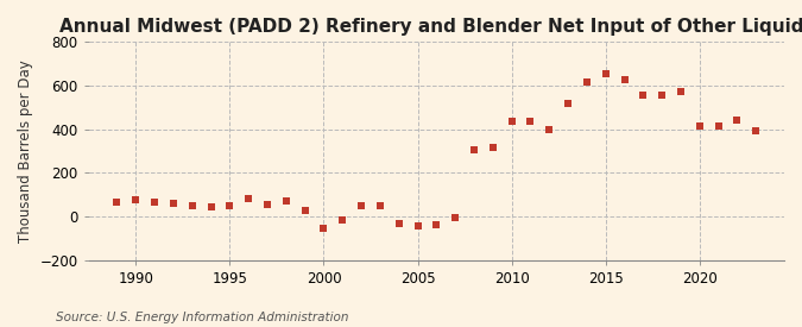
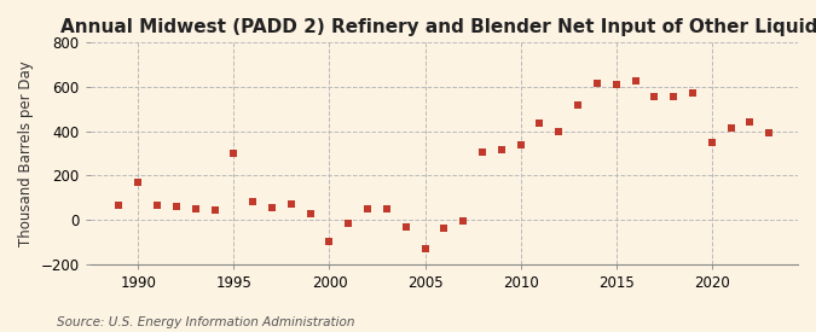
1990: 80 -> 170
1995: 50 -> 300
2000: -60 -> -100
2005: -40 -> -130
2010: 440 -> 340
2015: 650 -> 610
2020: 410 -> 350
